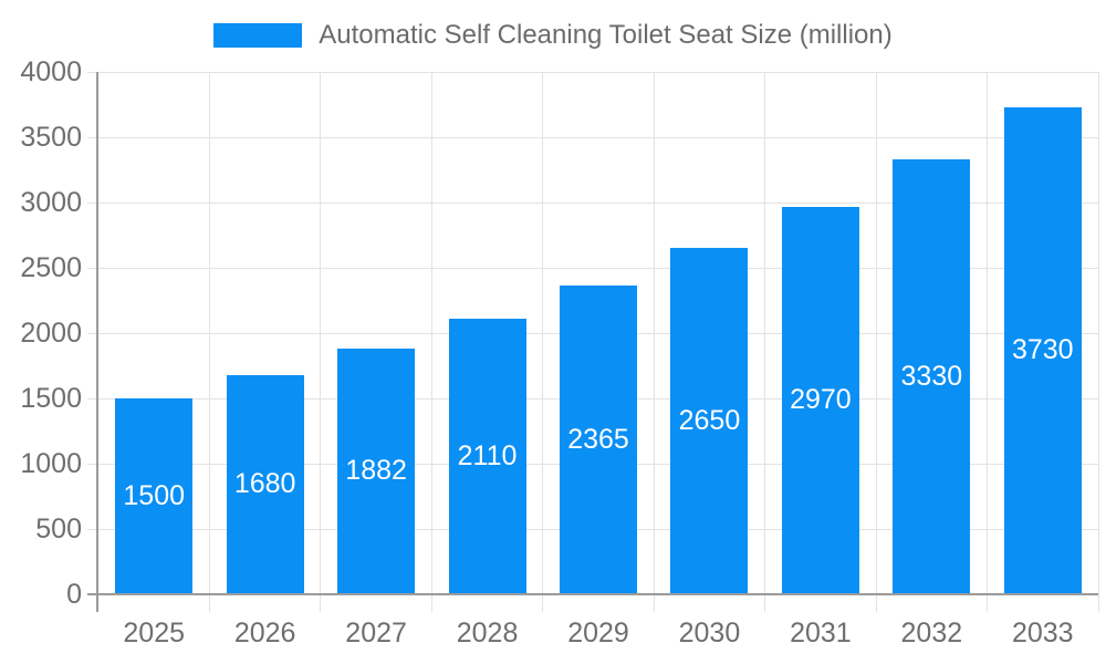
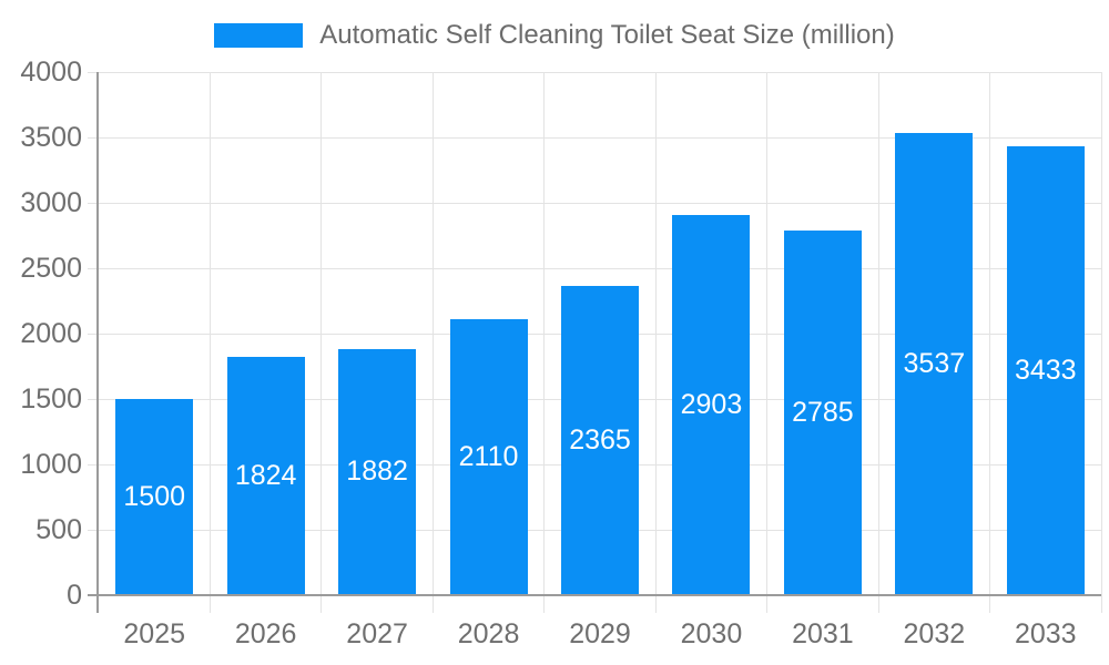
2026: 1680 -> 1824
2030: 2650 -> 2903
2031: 2970 -> 2785
2032: 3330 -> 3537
2033: 3730 -> 3433
